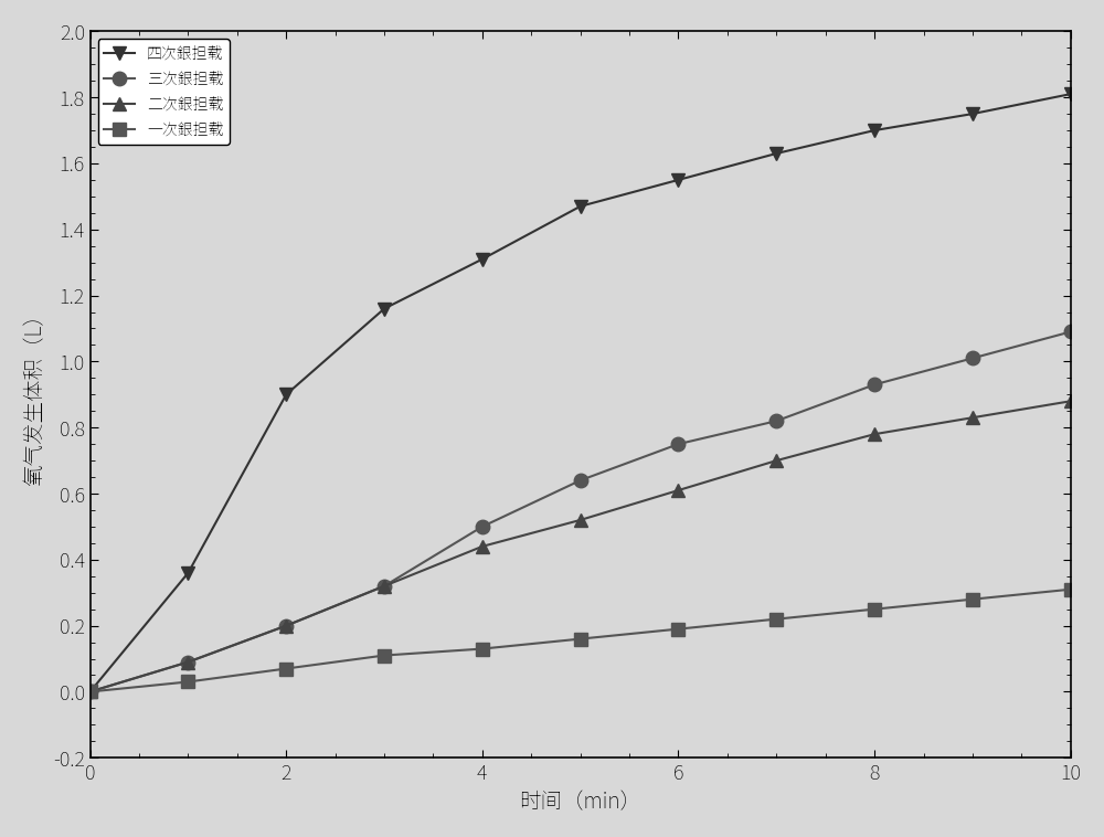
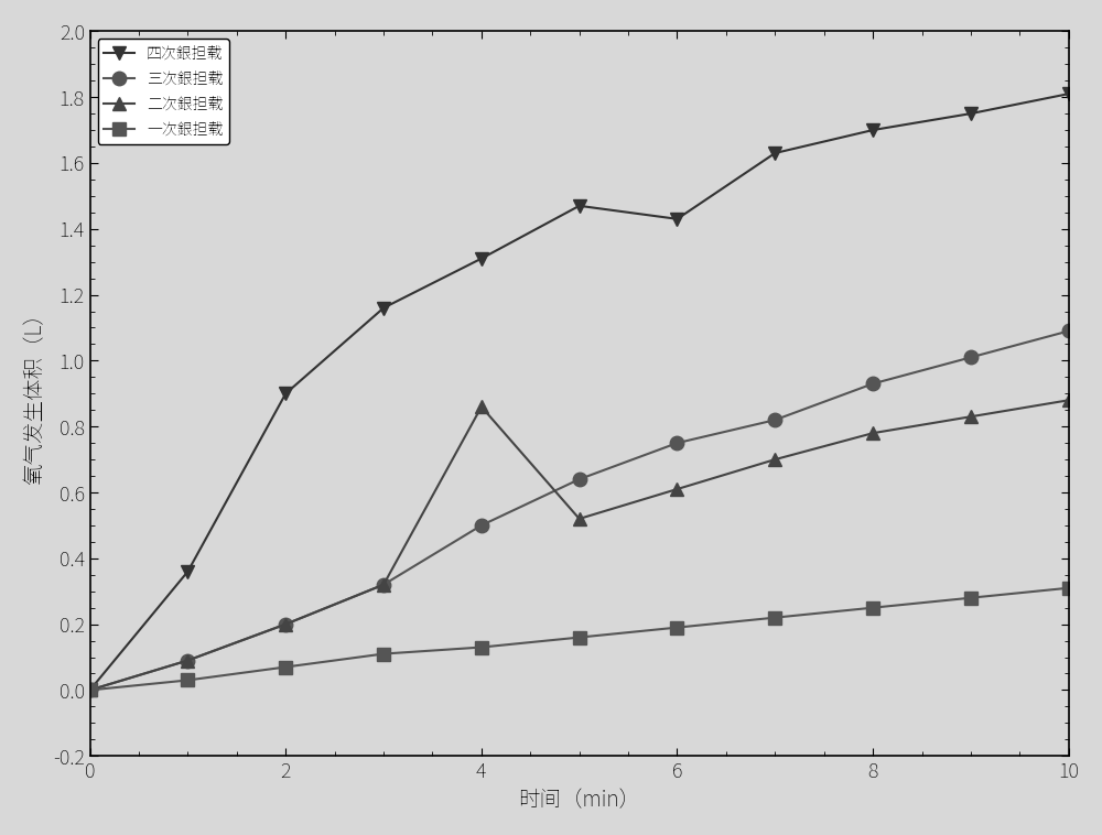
二次銀担载/4: 0.44 -> 0.86
四次銀担载/6: 1.55 -> 1.43
